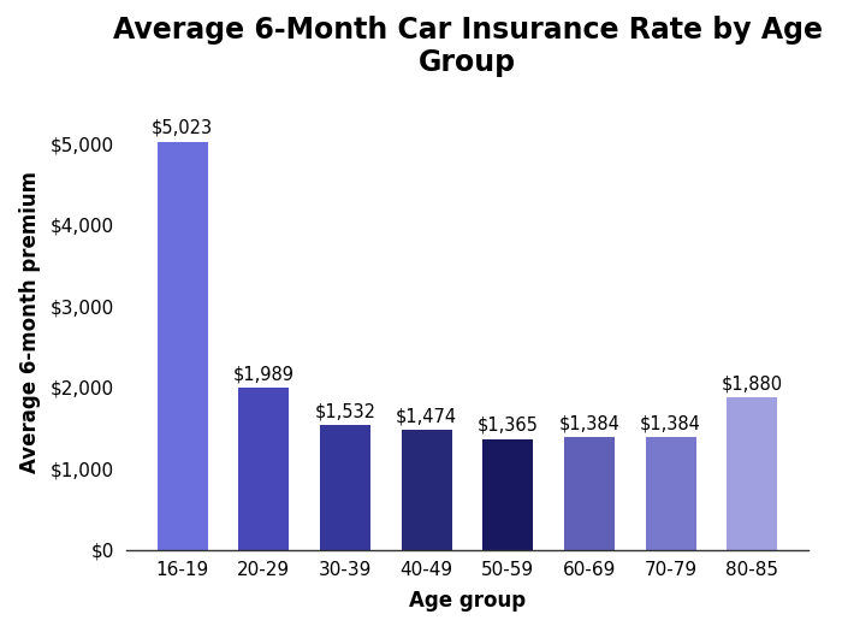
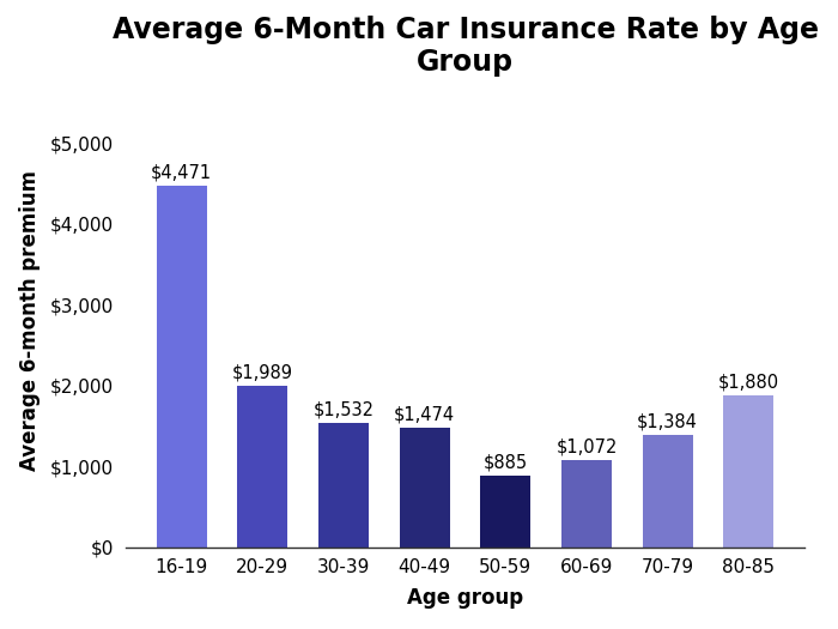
16-19: $5,023 -> $4,471
50-59: $1,365 -> $885
60-69: $1,384 -> $1,072
